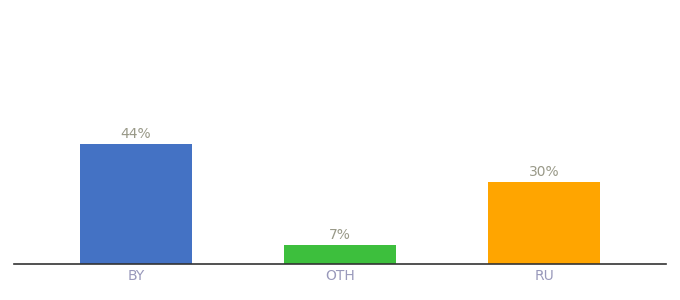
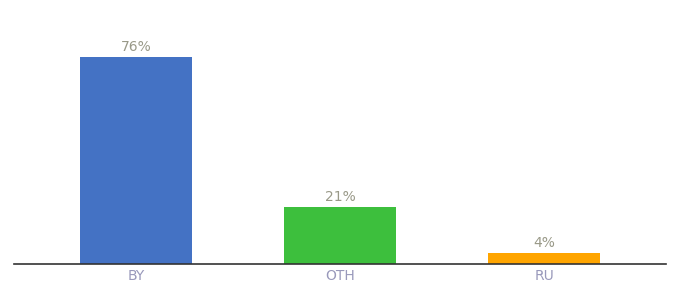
BY: 44% -> 76%
OTH: 7% -> 21%
RU: 30% -> 4%
